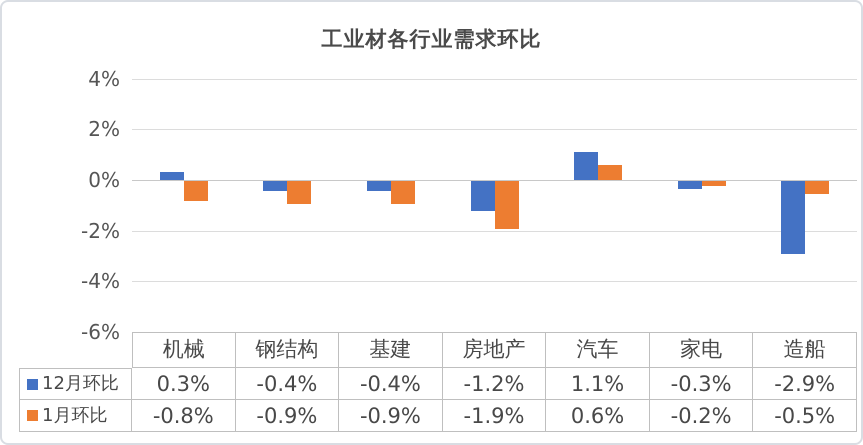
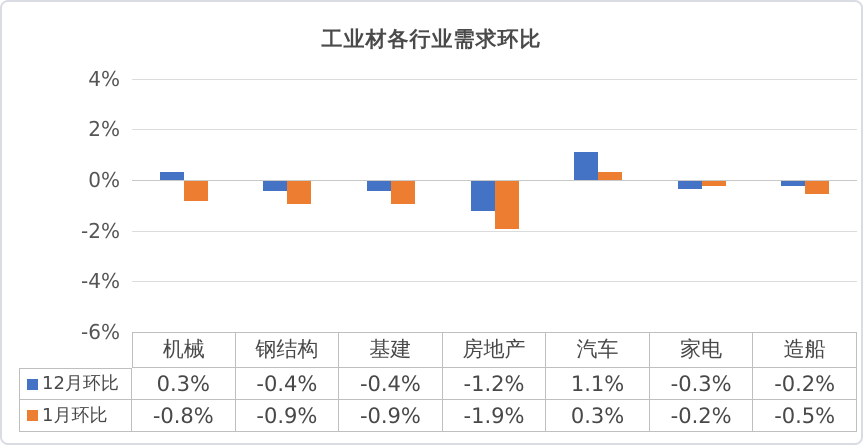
1月环比/汽车: 0.6% -> 0.3%
12月环比/造船: -2.9% -> -0.2%
